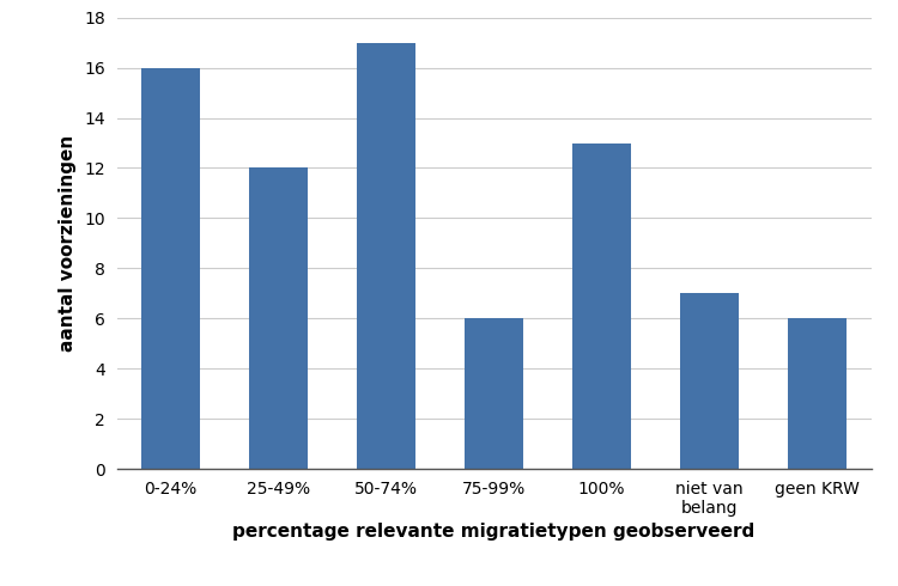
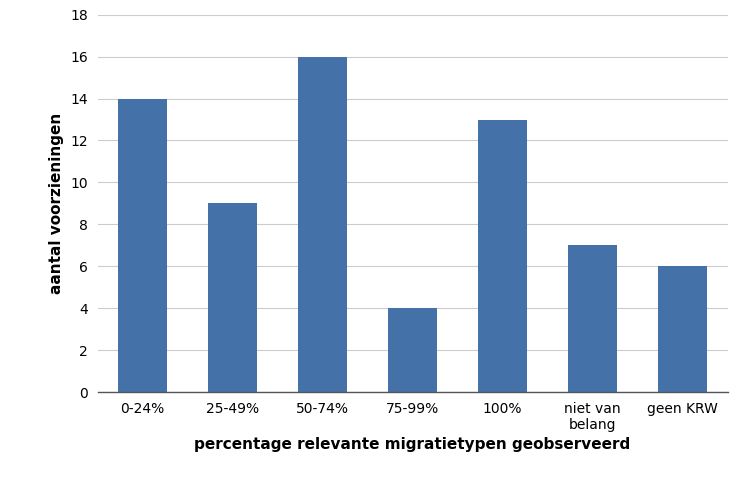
0-24%: 16 -> 14
25-49%: 12 -> 9
50-74%: 17 -> 16
75-99%: 6 -> 4
